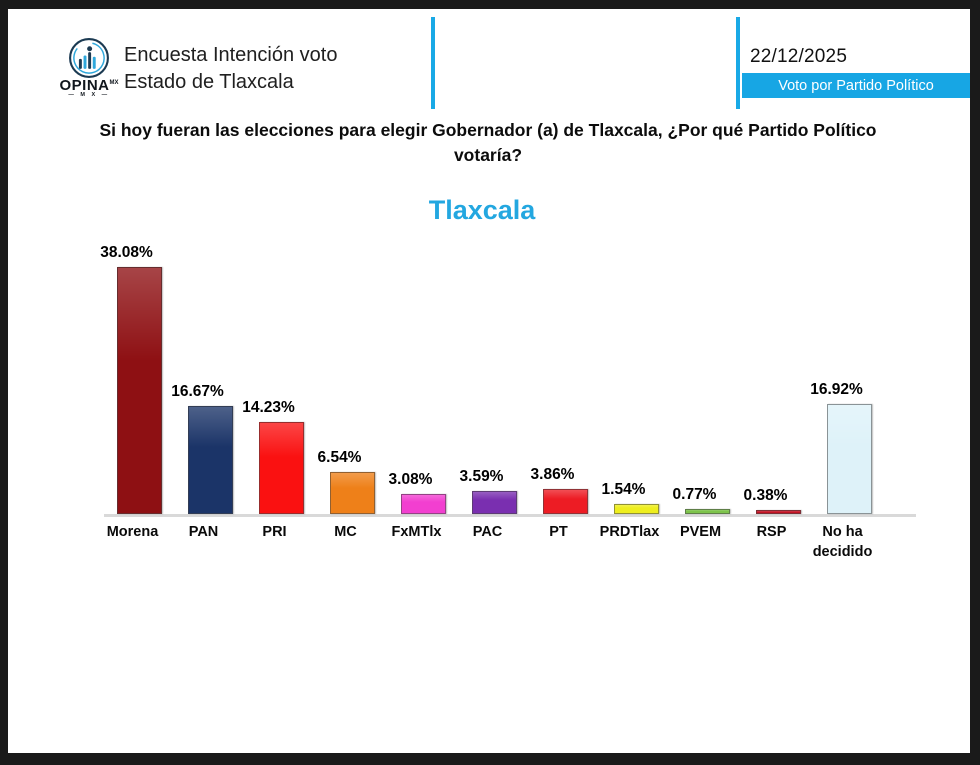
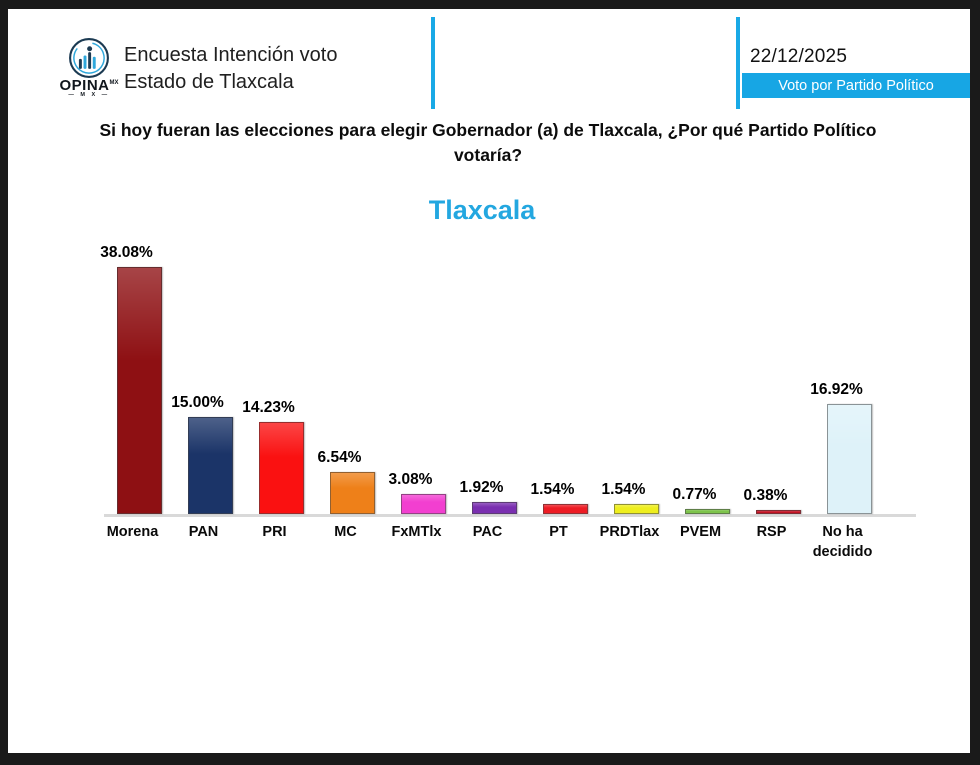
PAN: 16.67% -> 15.00%
PAC: 3.59% -> 1.92%
PT: 3.86% -> 1.54%
